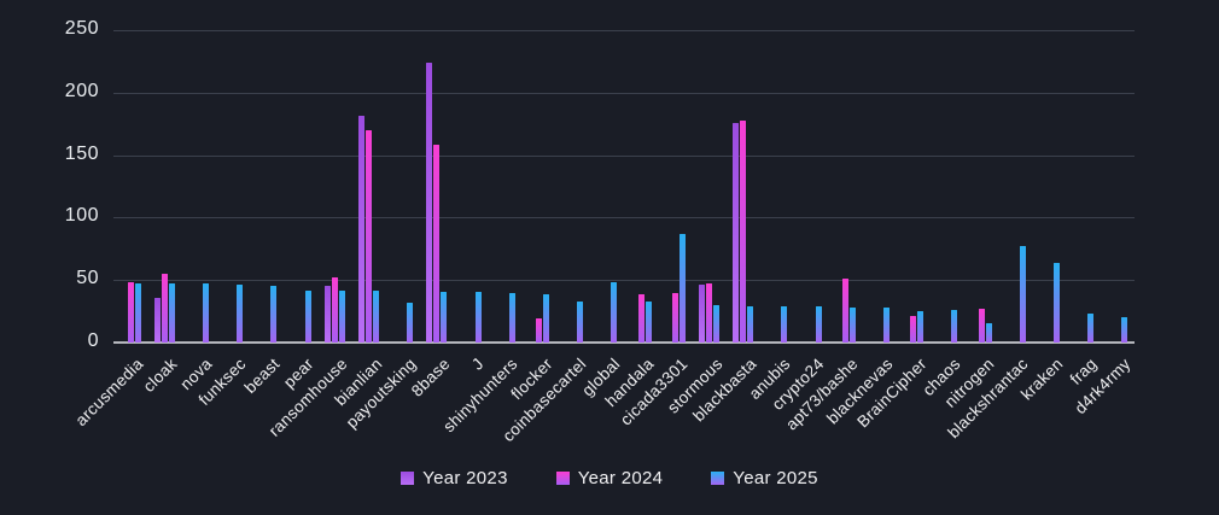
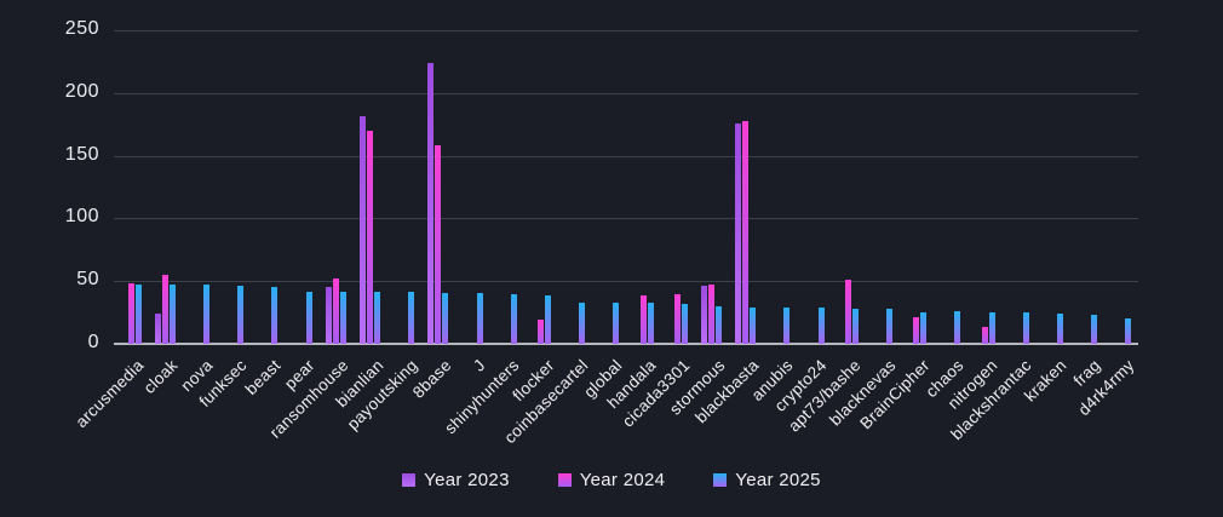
Year 2023/cloak: 36 -> 24
Year 2025/payoutsking: 32 -> 42
Year 2025/global: 48 -> 33
Year 2025/cicada3301: 87 -> 32
Year 2024/nitrogen: 27 -> 14
Year 2025/nitrogen: 15 -> 25
Year 2025/blackshrantac: 77 -> 25
Year 2025/kraken: 64 -> 24
